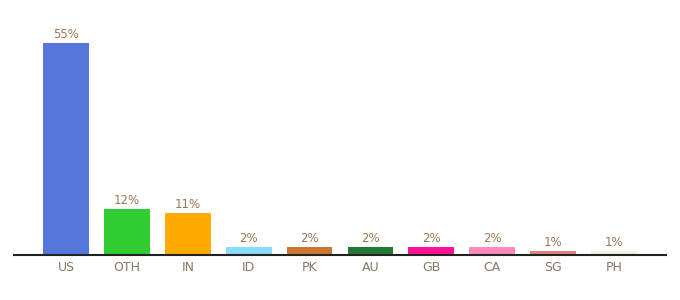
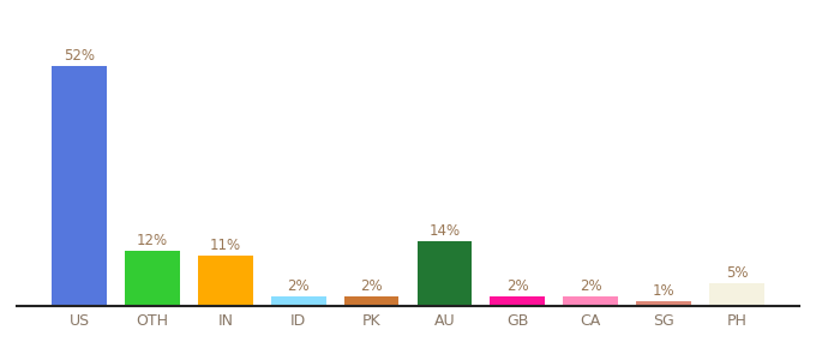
US: 55% -> 52%
AU: 2% -> 14%
PH: 1% -> 5%
